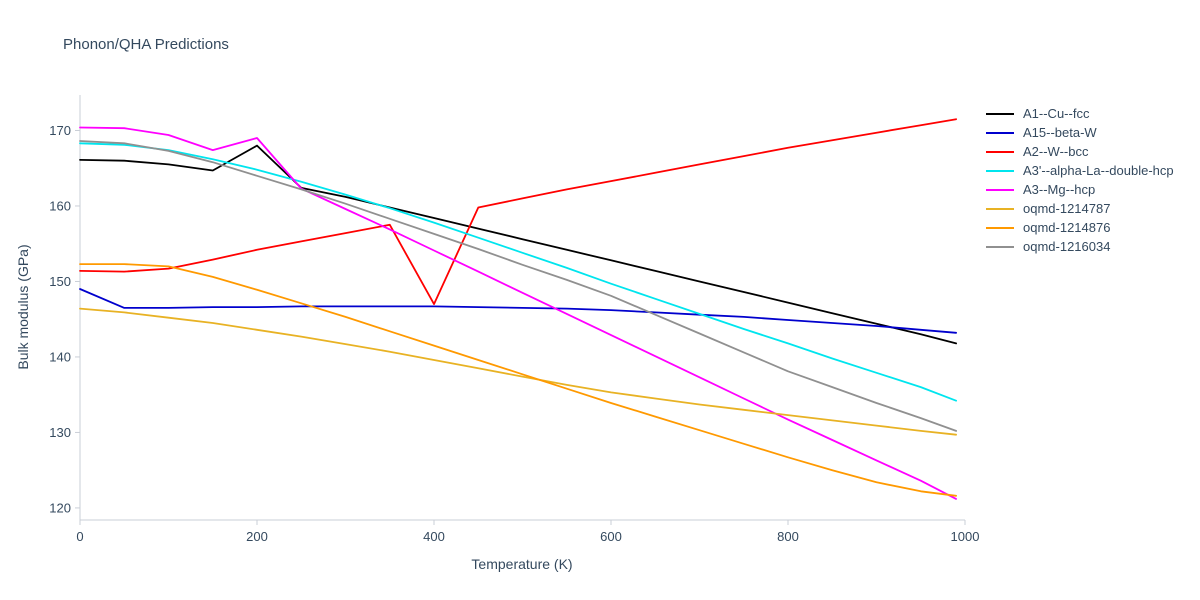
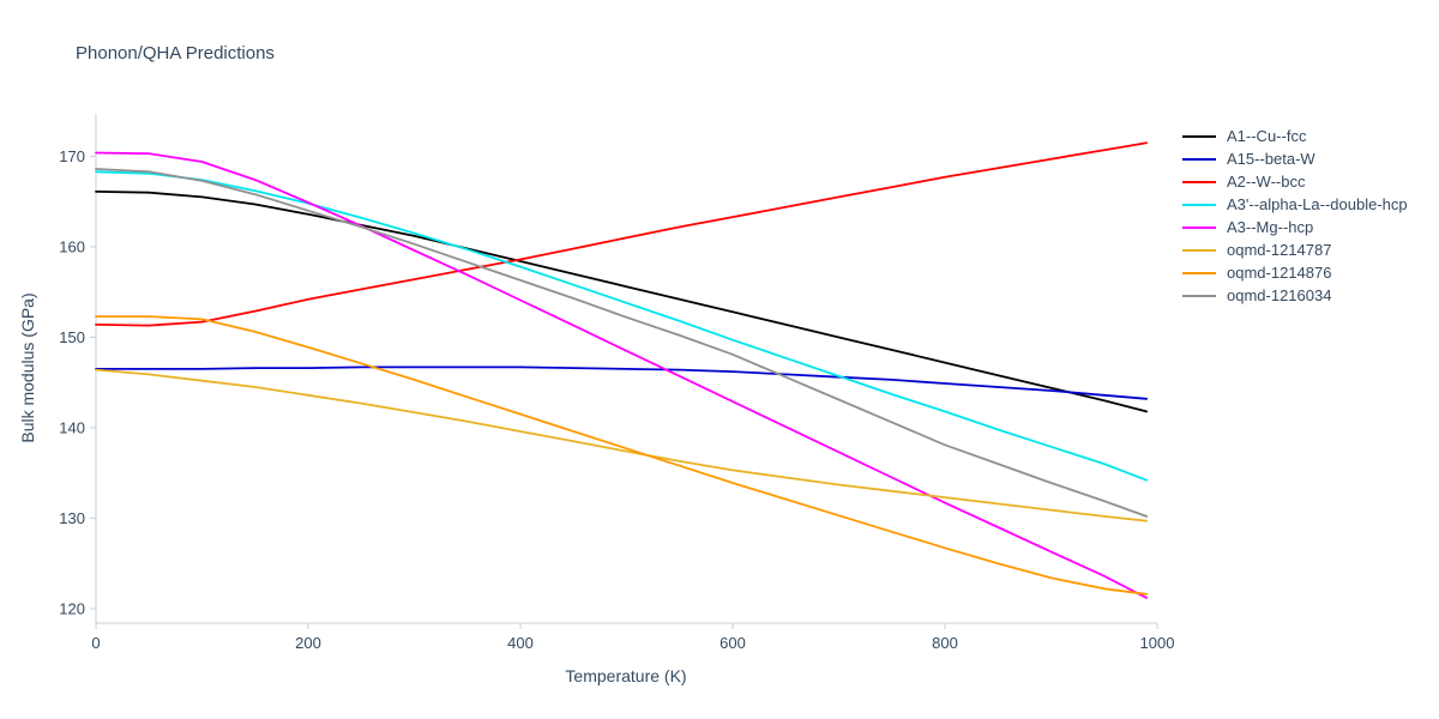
A15--beta-W/0: 149 -> 146
A1--Cu--fcc/200: 168 -> 164
A3--Mg--hcp/200: 169 -> 165
A2--W--bcc/400: 147 -> 159
